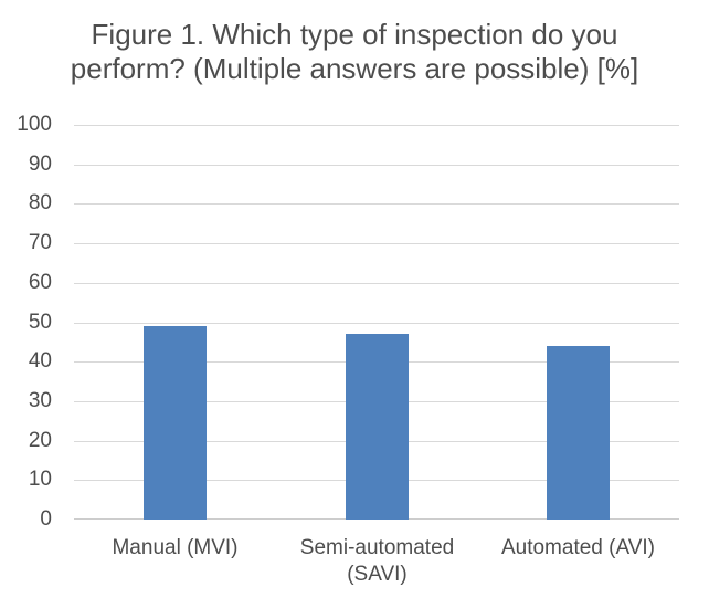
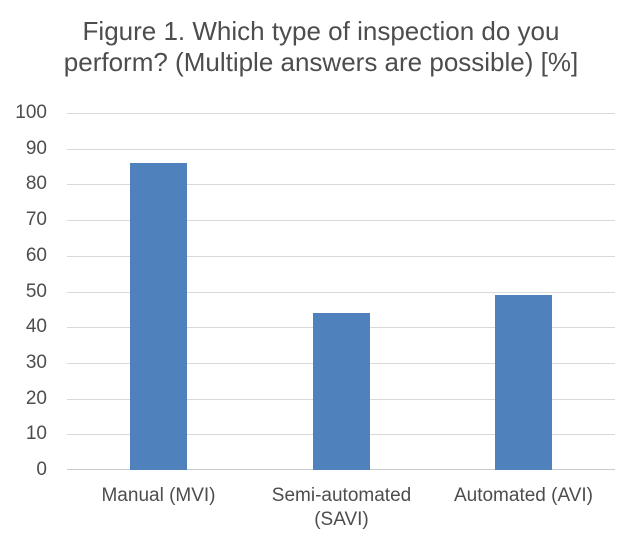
Manual (MVI): 49 -> 86
Semi-automated (SAVI): 47 -> 44
Automated (AVI): 44 -> 49
